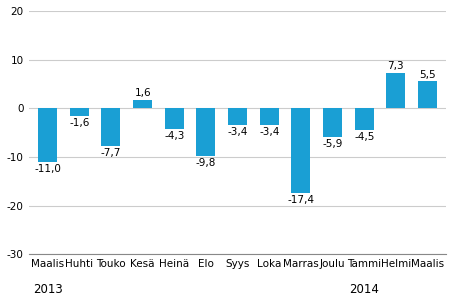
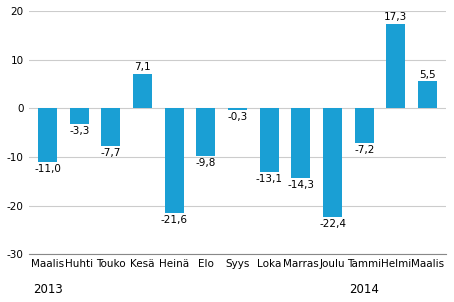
Huhti: -1,6 -> -3,3
Kesä: 1,6 -> 7,1
Heinä: -4,3 -> -21,6
Syys: -3,4 -> -0,3
Loka: -3,4 -> -13,1
Marras: -17,4 -> -14,3
Joulu: -5,9 -> -22,4
Tammi: -4,5 -> -7,2
Helmi: 7,3 -> 17,3
